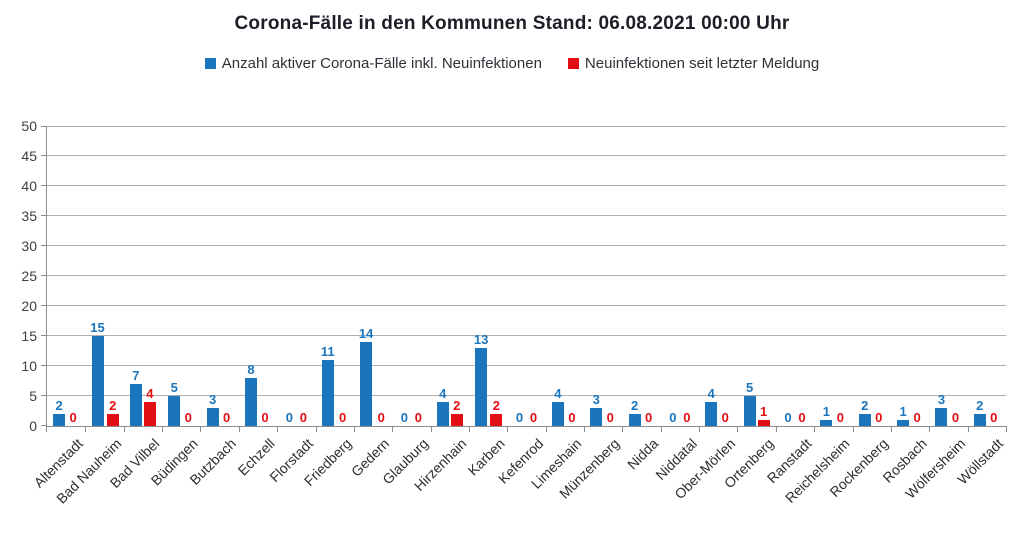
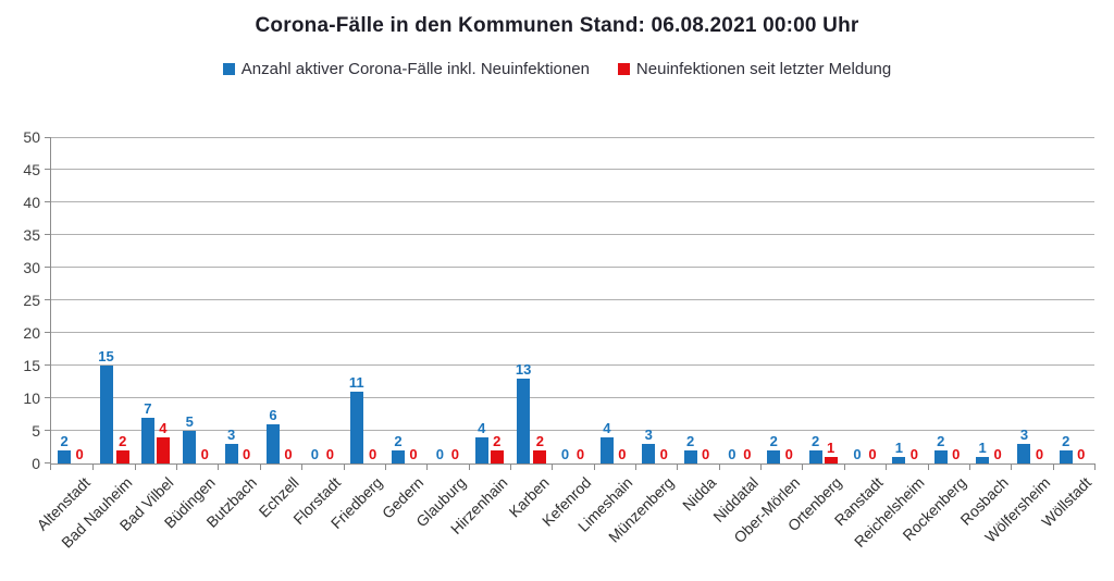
Anzahl aktiver Corona-Fälle inkl. Neuinfektionen/Echzell: 8 -> 6
Anzahl aktiver Corona-Fälle inkl. Neuinfektionen/Gedern: 14 -> 2
Anzahl aktiver Corona-Fälle inkl. Neuinfektionen/Ober-Mörlen: 4 -> 2
Anzahl aktiver Corona-Fälle inkl. Neuinfektionen/Ortenberg: 5 -> 2
